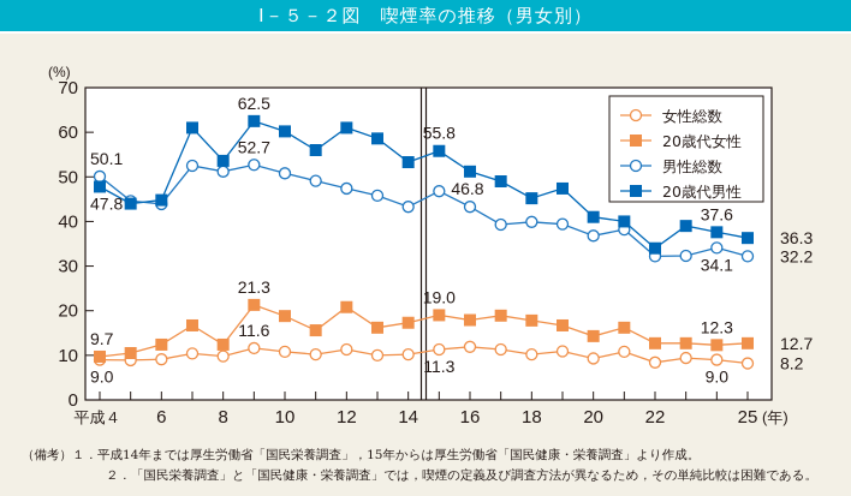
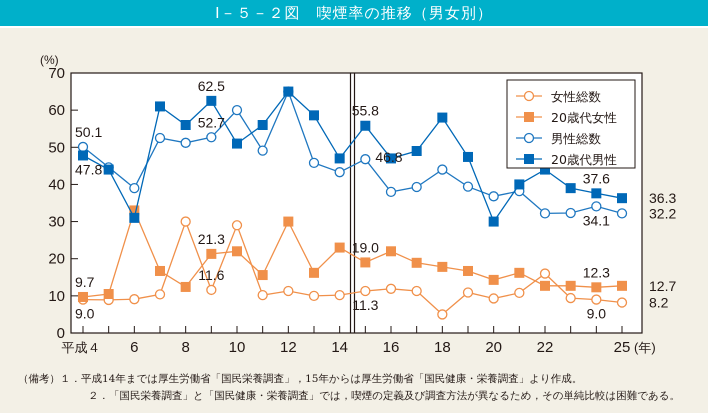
20歳代女性/6: 12 -> 33
男性総数/6: 44 -> 39
20歳代男性/6: 45 -> 31
女性総数/8: 10 -> 30
20歳代男性/8: 54 -> 56
女性総数/10: 11 -> 29
20歳代女性/10: 19 -> 22
男性総数/10: 51 -> 60
20歳代男性/10: 60 -> 51
20歳代女性/12: 21 -> 30
男性総数/12: 47 -> 65
20歳代男性/12: 61 -> 65
20歳代女性/14: 17 -> 23
20歳代男性/14: 53 -> 47
20歳代女性/16: 18 -> 22
男性総数/16: 43 -> 38
20歳代男性/16: 51 -> 47
女性総数/18: 10 -> 5
男性総数/18: 40 -> 44
20歳代男性/18: 45 -> 58
20歳代男性/20: 41 -> 30
女性総数/22: 8 -> 16
20歳代男性/22: 34 -> 44
